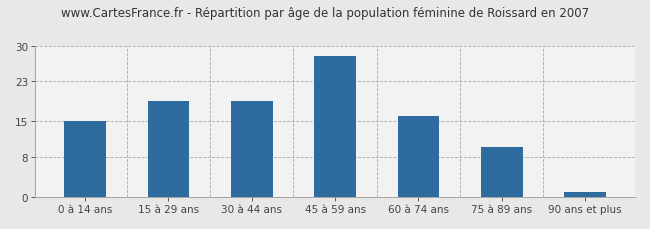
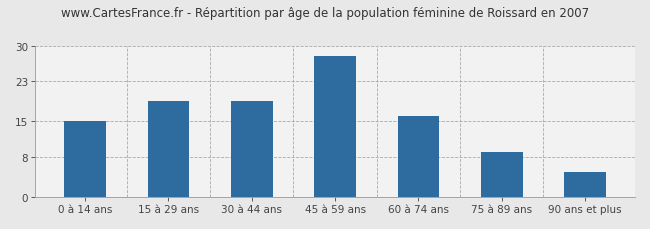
75 à 89 ans: 10 -> 9
90 ans et plus: 1 -> 5
